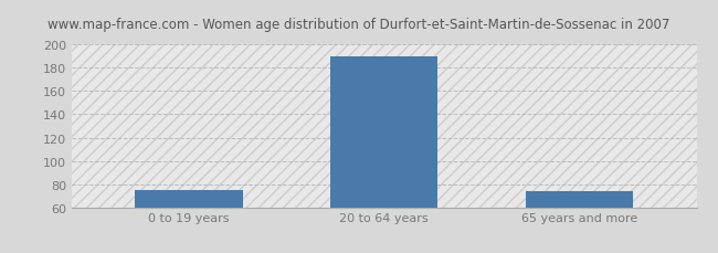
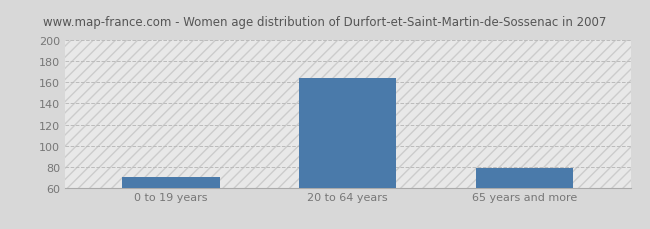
0 to 19 years: 75 -> 70
20 to 64 years: 190 -> 164
65 years and more: 74 -> 79
